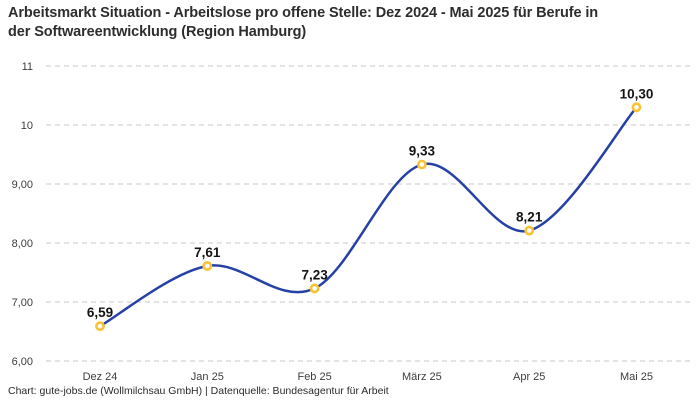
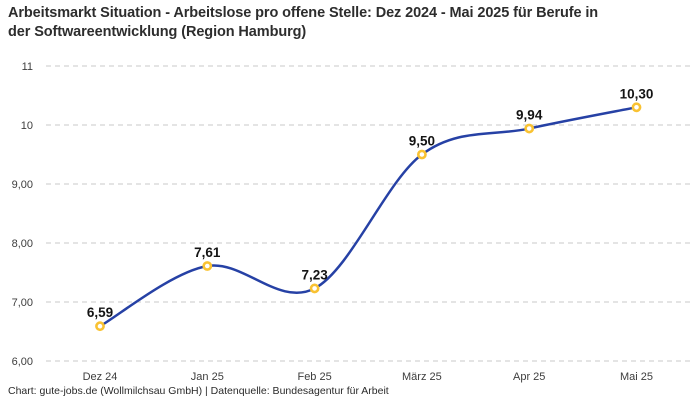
März 25: 9,33 -> 9,50
Apr 25: 8,21 -> 9,94
